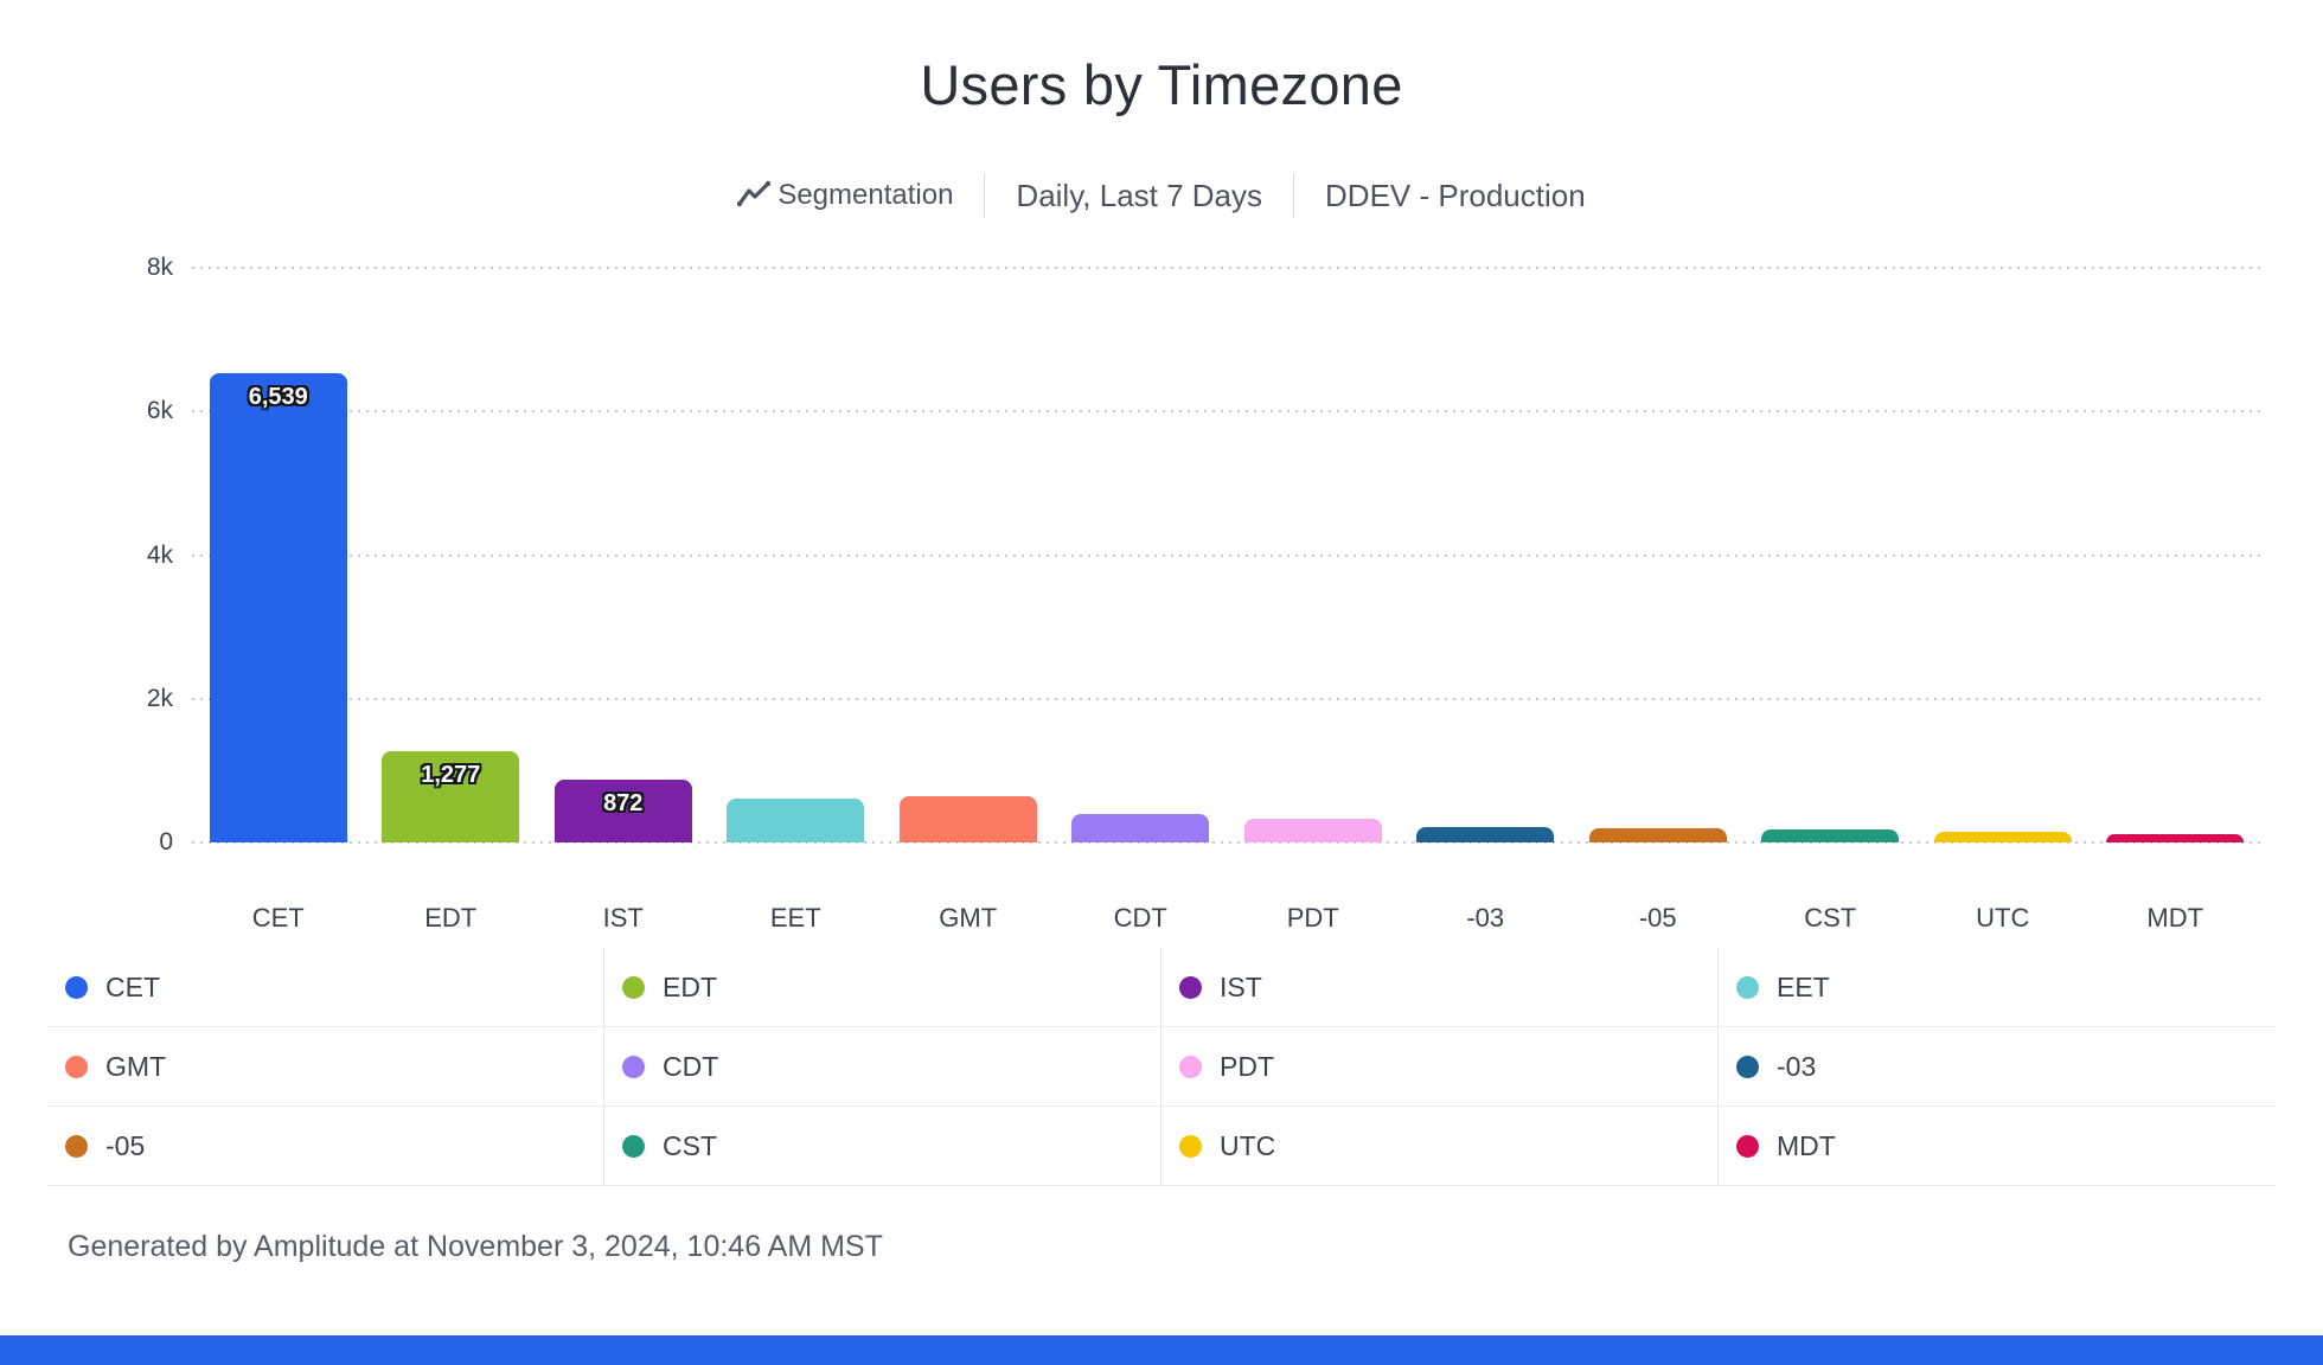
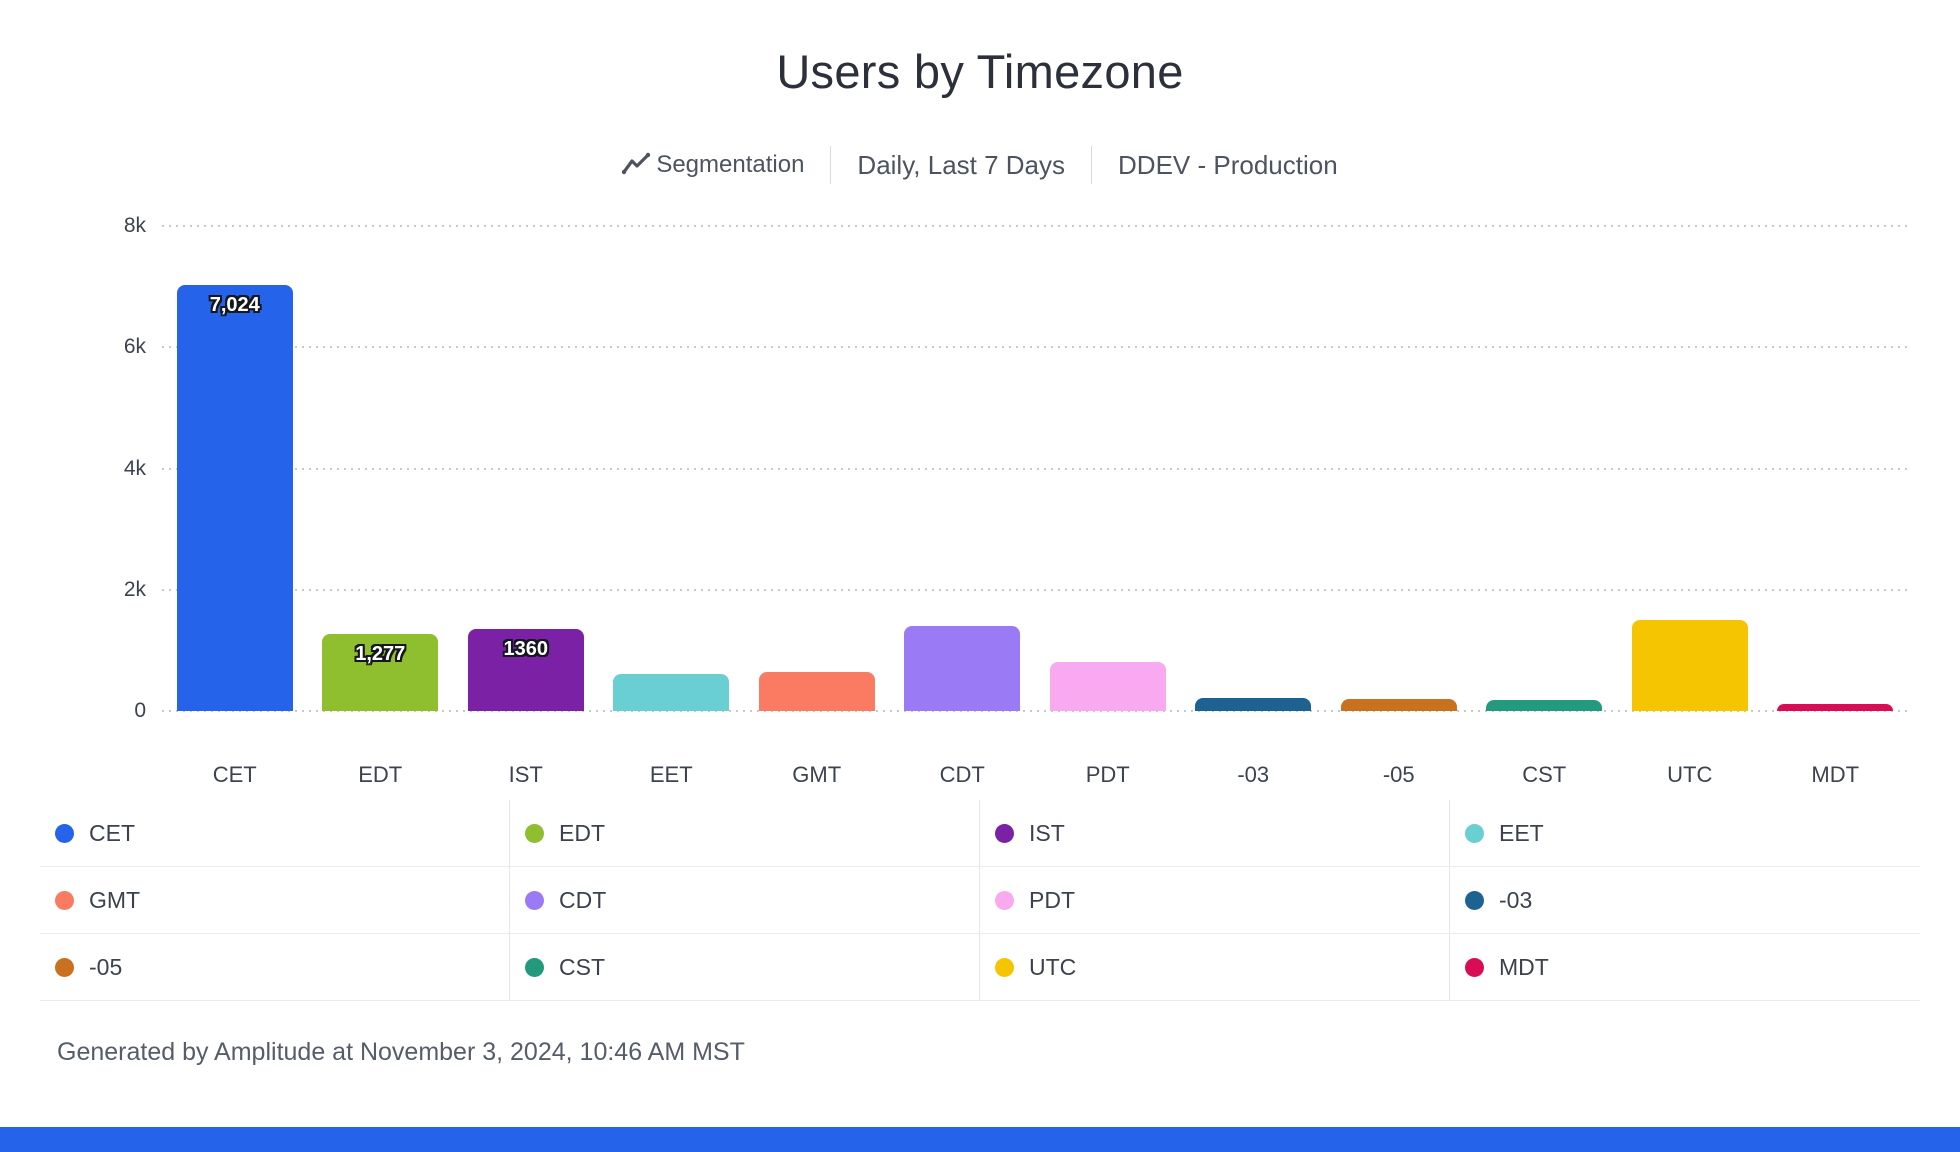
CET: 6,539 -> 7,024
IST: 872 -> 1360
CDT: 0.4k -> 1.4k
PDT: 0.3k -> 0.8k
UTC: 0.2k -> 1.5k
